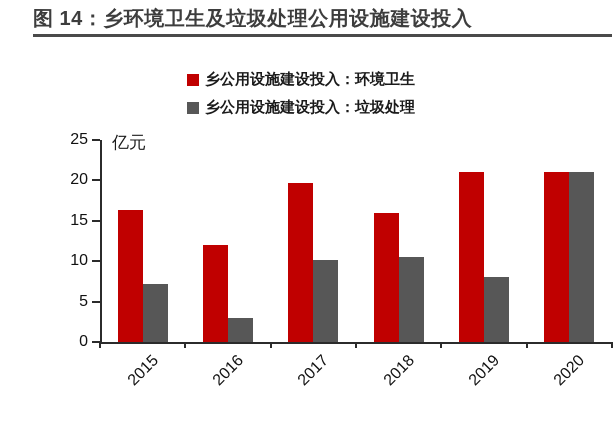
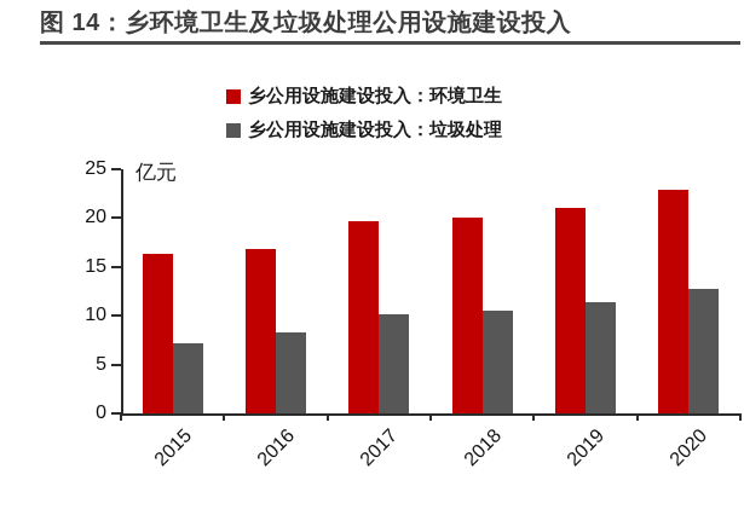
乡公用设施建设投入：环境卫生/2016: 12 -> 17
乡公用设施建设投入：垃圾处理/2016: 3 -> 8
乡公用设施建设投入：环境卫生/2018: 16 -> 20
乡公用设施建设投入：垃圾处理/2019: 8 -> 11
乡公用设施建设投入：环境卫生/2020: 21 -> 23
乡公用设施建设投入：垃圾处理/2020: 21 -> 13
